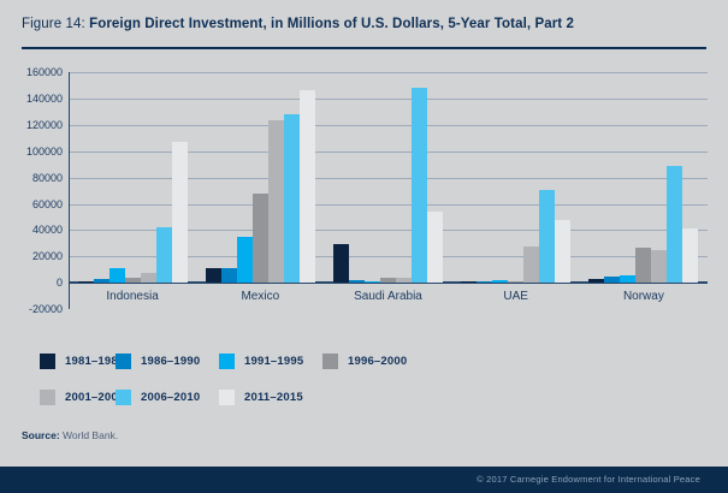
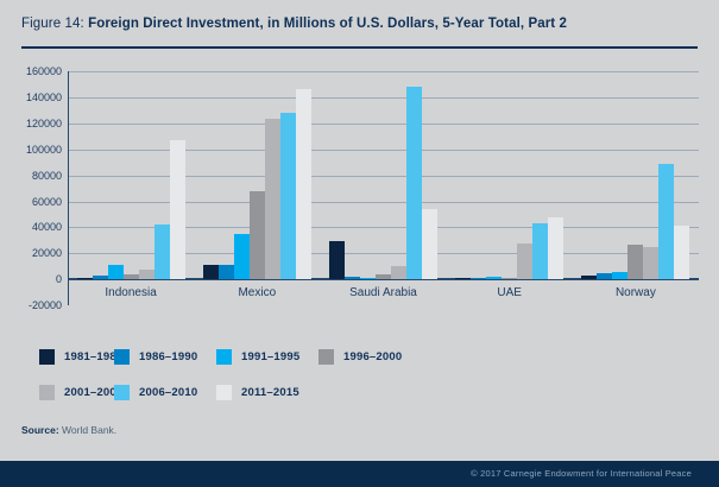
2001–2005/Saudi Arabia: 4000 -> 11000
2006–2010/UAE: 71000 -> 43000
